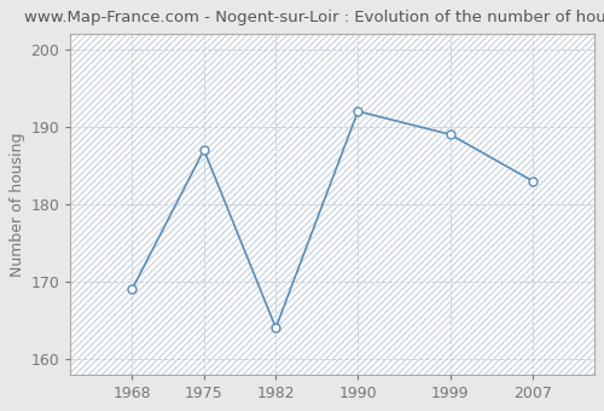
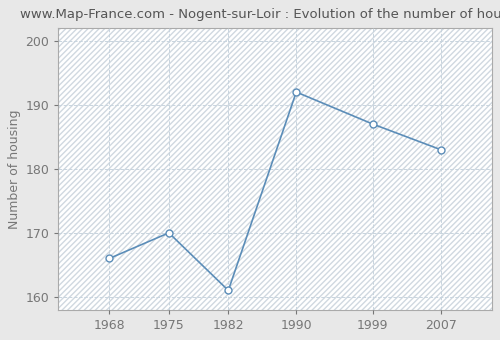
1968: 169 -> 166
1975: 187 -> 170
1982: 164 -> 161
1999: 189 -> 187
